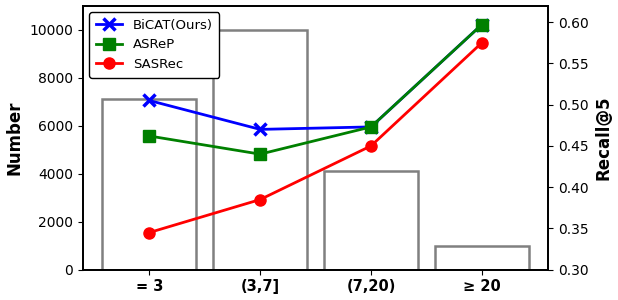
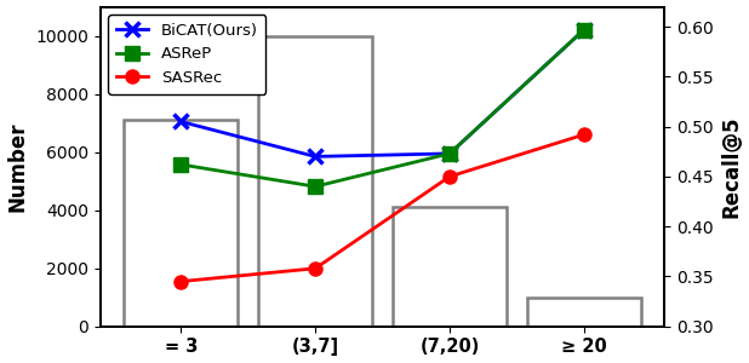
SASRec/(3,7]: 0.385 -> 0.358
SASRec/≥ 20: 0.575 -> 0.492
